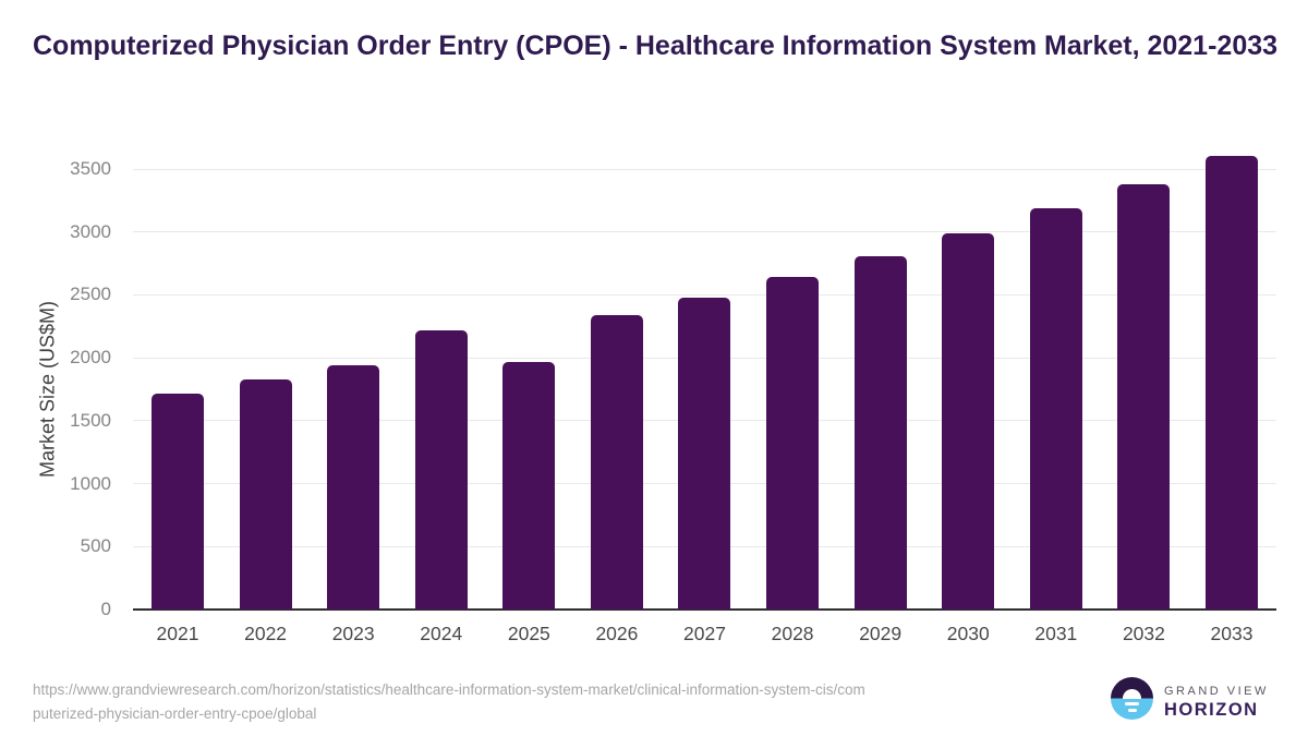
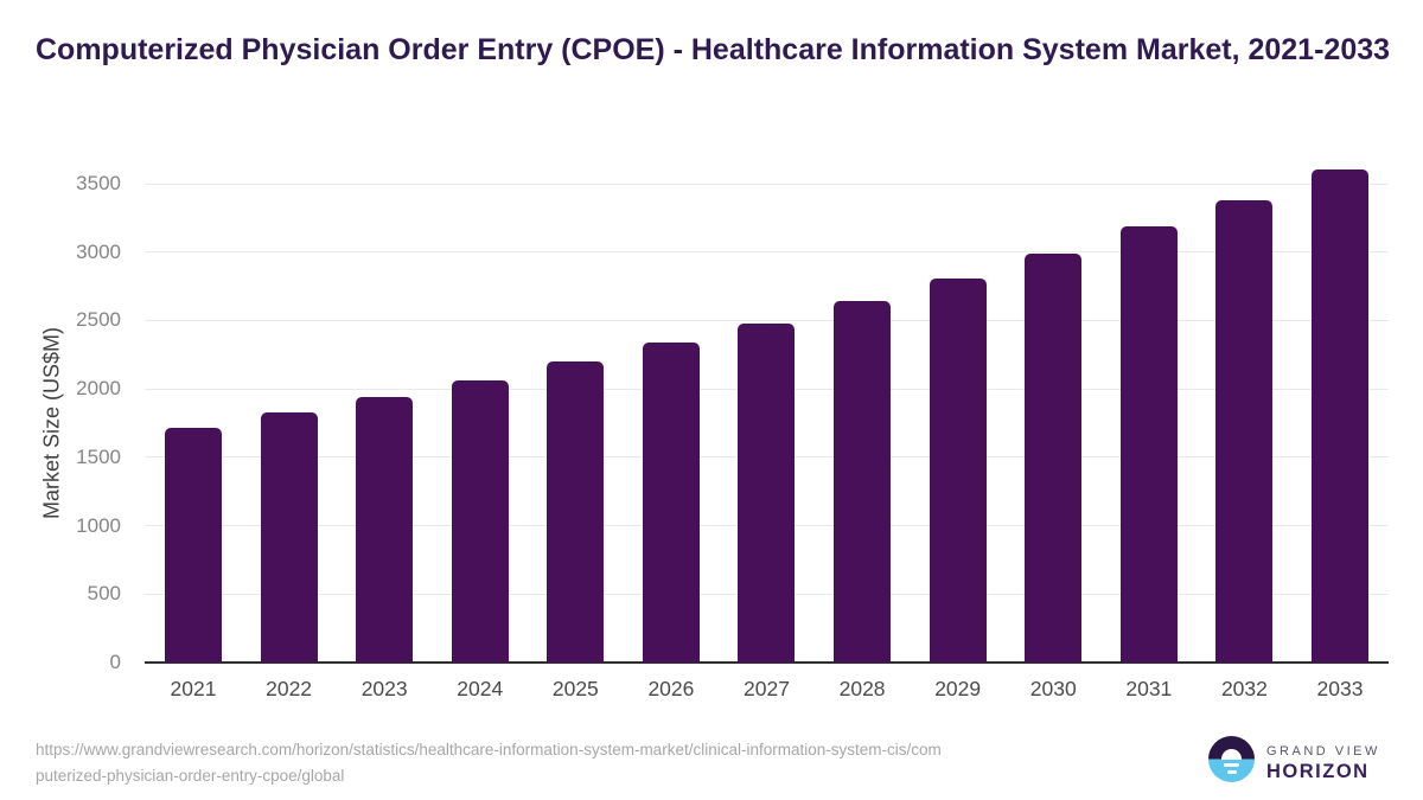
2024: 2220 -> 2060
2025: 1970 -> 2200
